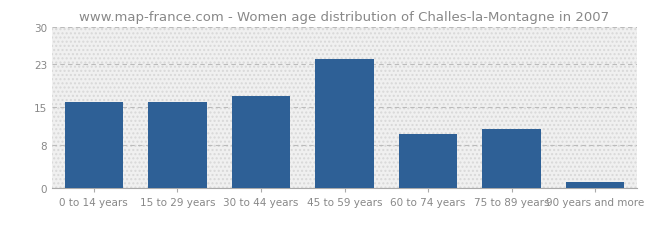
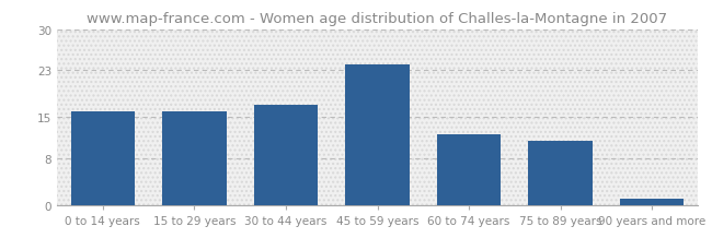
60 to 74 years: 10 -> 12
